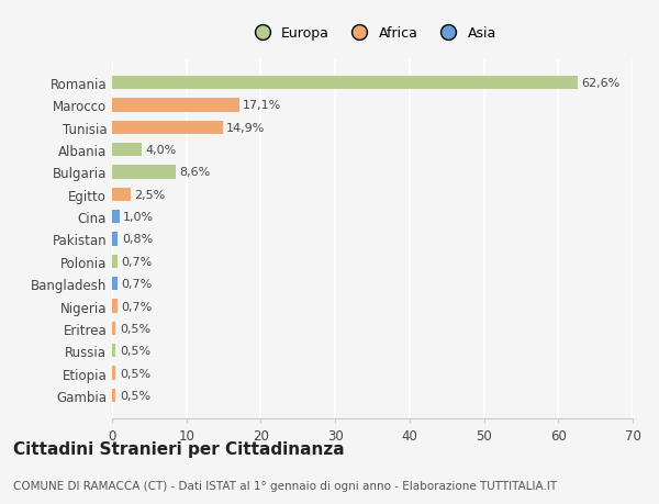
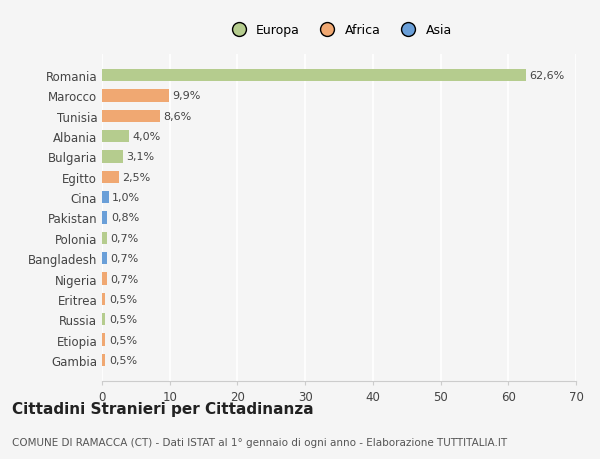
Marocco: 17,1% -> 9,9%
Tunisia: 14,9% -> 8,6%
Bulgaria: 8,6% -> 3,1%
